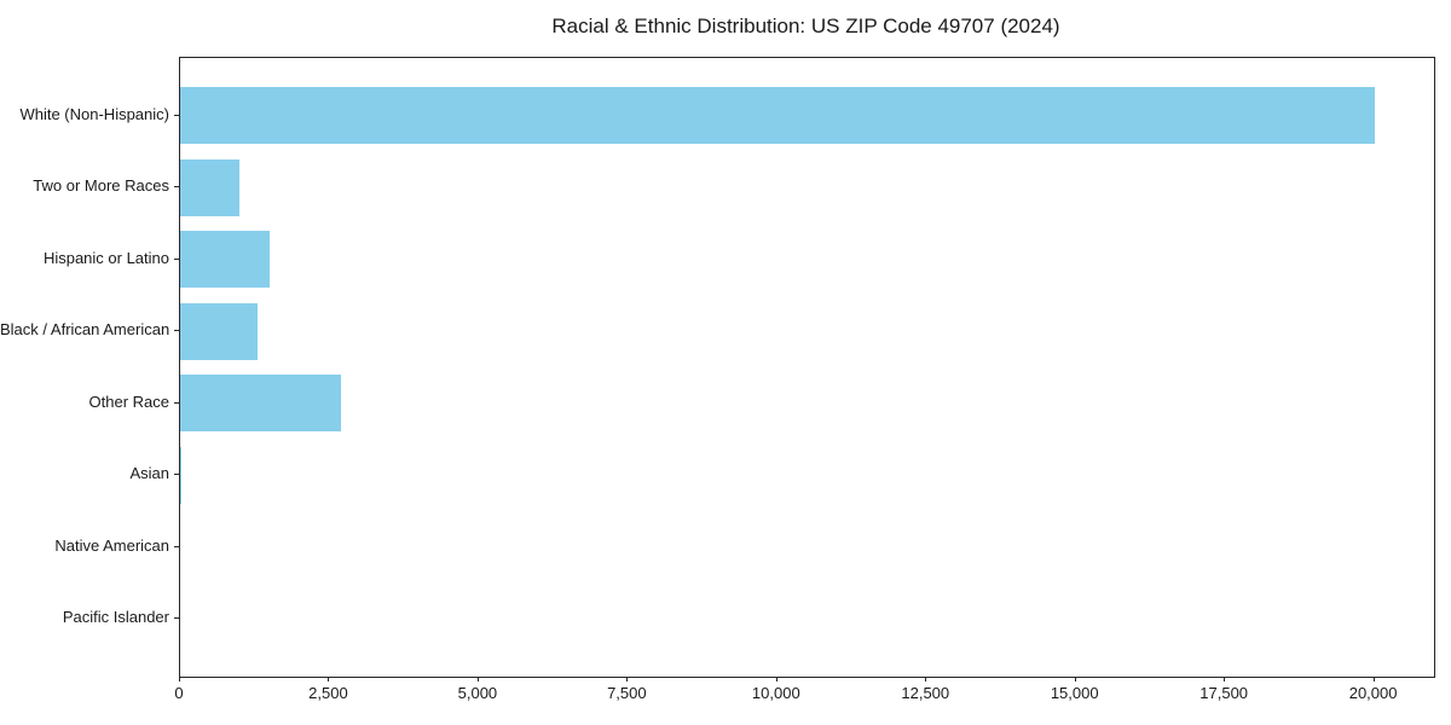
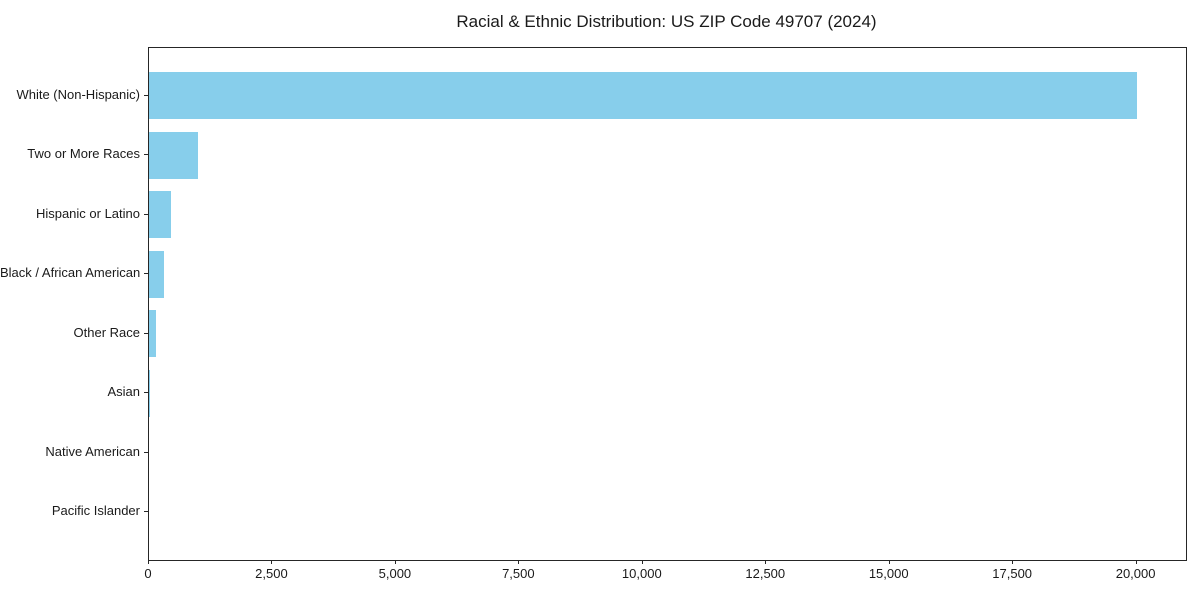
Hispanic or Latino: 1500 -> 400
Black / African American: 1300 -> 300
Other Race: 2700 -> 200
